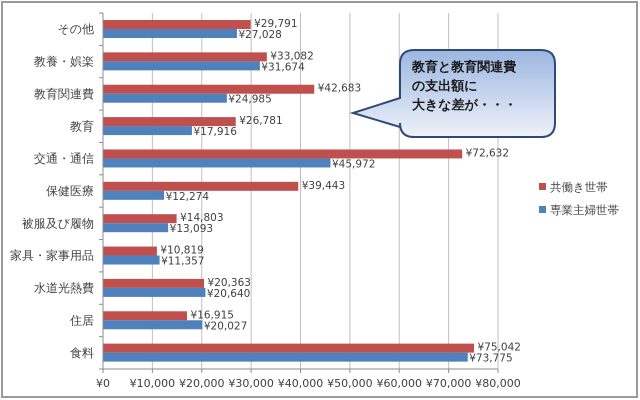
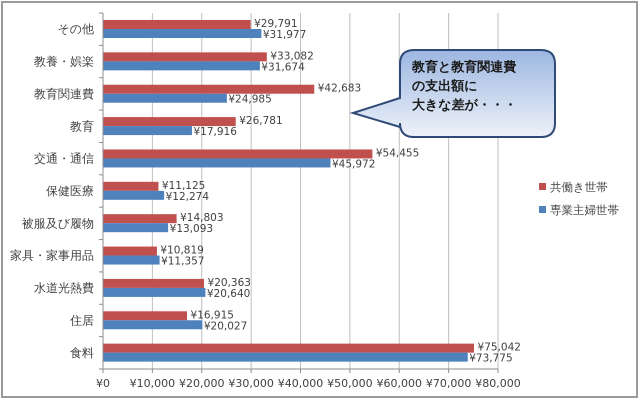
専業主婦世帯/その他: ¥27,028 -> ¥31,977
共働き世帯/交通・通信: ¥72,632 -> ¥54,455
共働き世帯/保健医療: ¥39,443 -> ¥11,125
